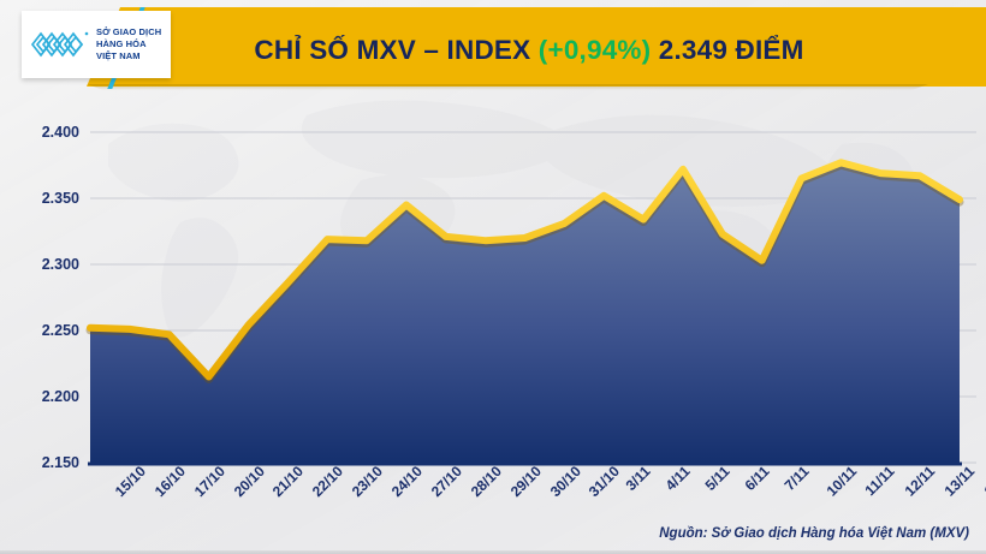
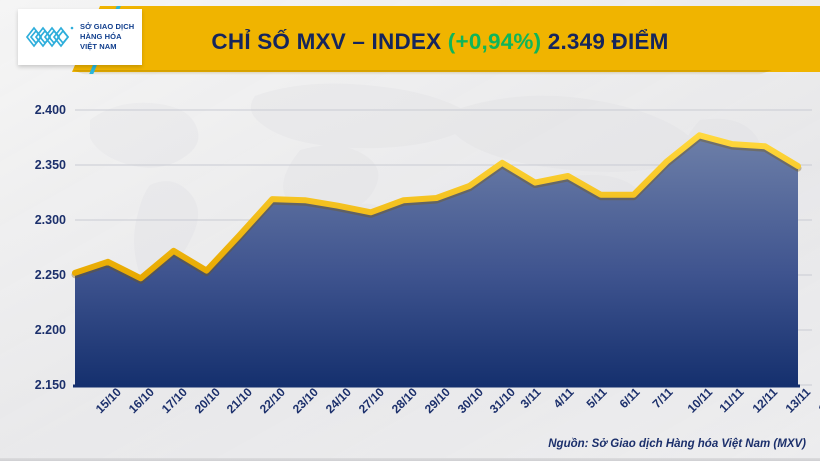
16/10: 2251 -> 2262
20/10: 2215 -> 2272
27/10: 2345 -> 2313
28/10: 2321 -> 2307
5/11: 2372 -> 2340
7/11: 2303 -> 2323
10/11: 2365 -> 2353
